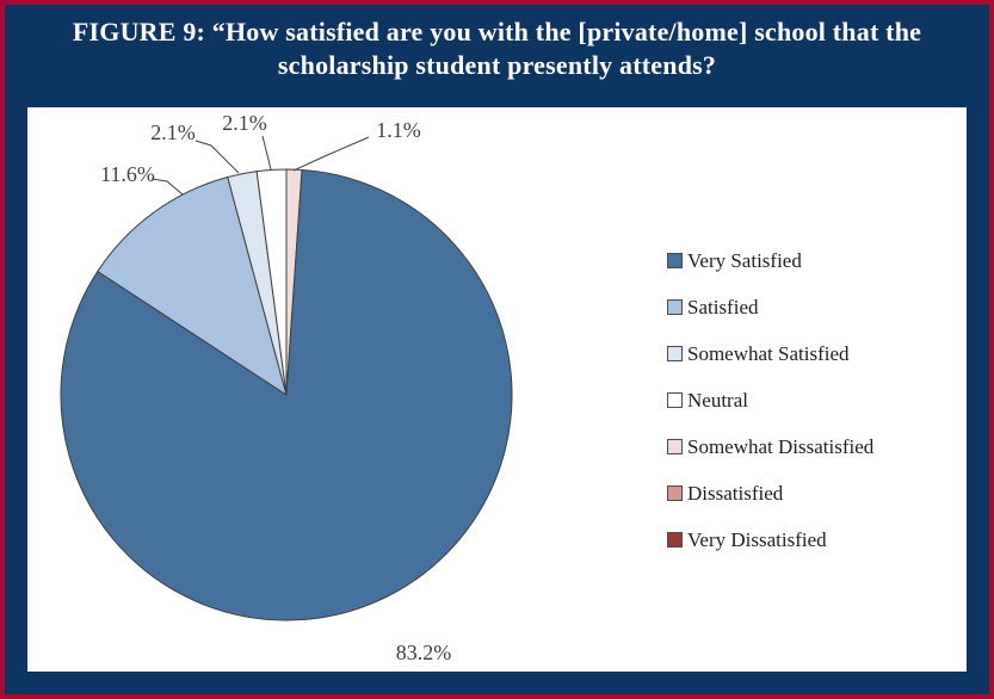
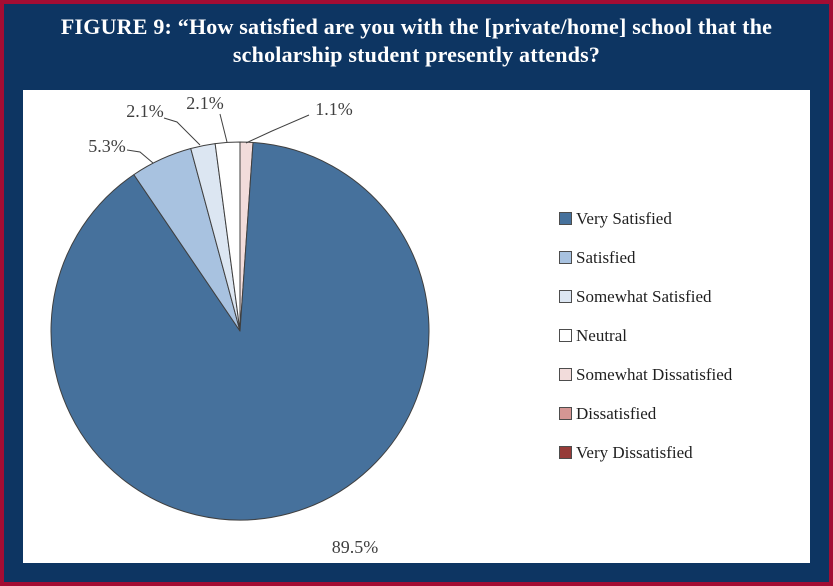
Very Satisfied: 83.2% -> 89.5%
Satisfied: 11.6% -> 5.3%
